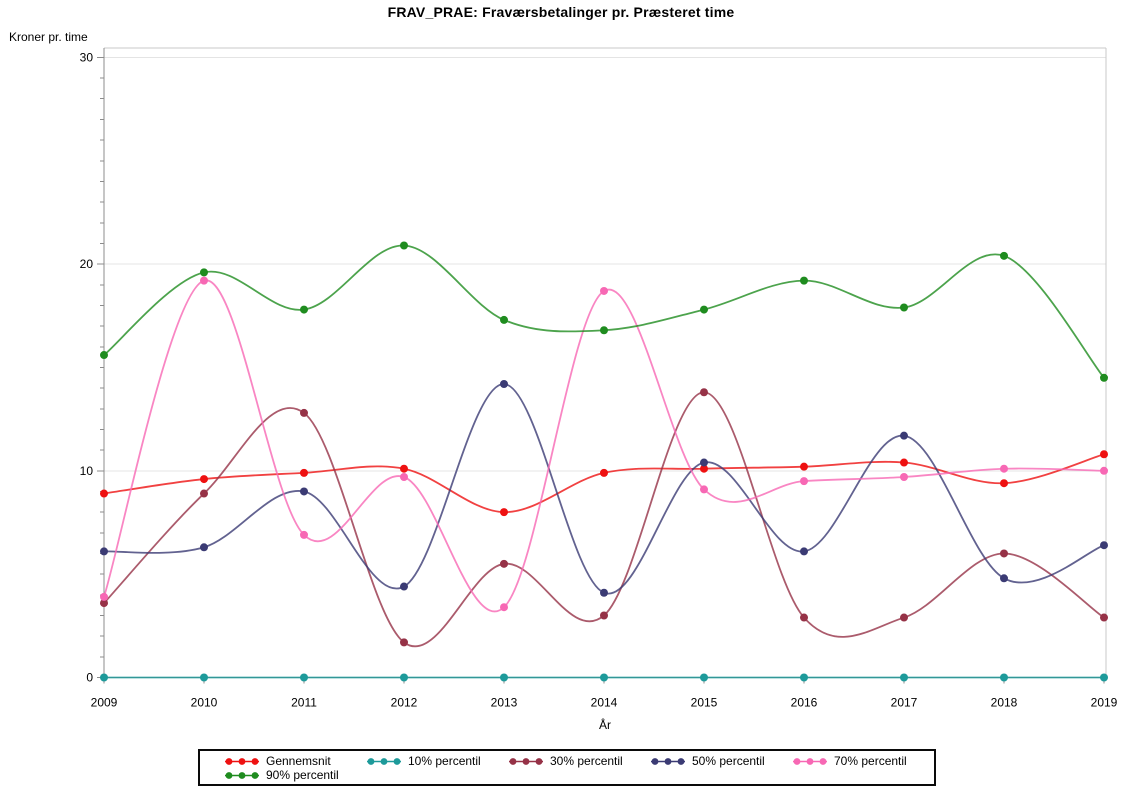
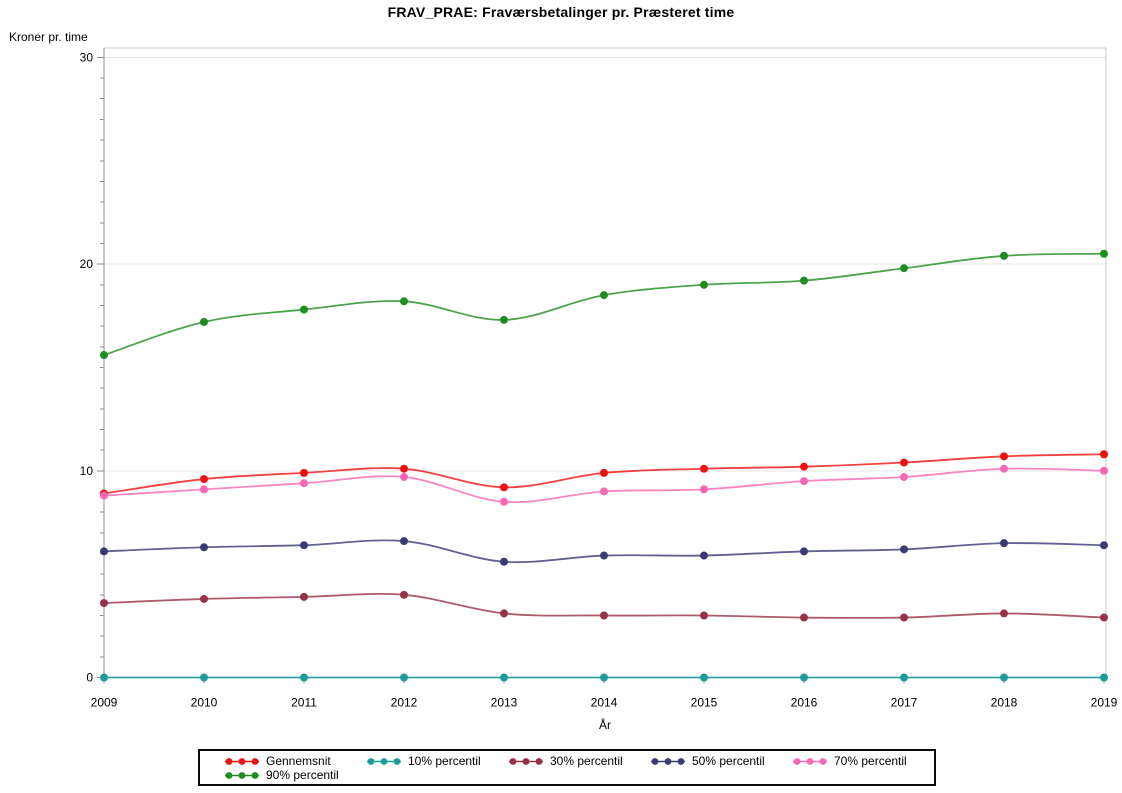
70% percentil/2009: 3.9 -> 8.8
30% percentil/2010: 8.9 -> 3.8
70% percentil/2010: 19.2 -> 9.1
90% percentil/2010: 19.6 -> 17.2
30% percentil/2011: 12.8 -> 3.9
50% percentil/2011: 9.0 -> 6.4
70% percentil/2011: 6.9 -> 9.4
30% percentil/2012: 1.7 -> 4.0
50% percentil/2012: 4.4 -> 6.6
90% percentil/2012: 20.9 -> 18.2
Gennemsnit/2013: 8.0 -> 9.2
30% percentil/2013: 5.5 -> 3.1
50% percentil/2013: 14.2 -> 5.6
70% percentil/2013: 3.4 -> 8.5
50% percentil/2014: 4.1 -> 5.9
70% percentil/2014: 18.7 -> 9.0
90% percentil/2014: 16.8 -> 18.5
30% percentil/2015: 13.8 -> 3.0
50% percentil/2015: 10.4 -> 5.9
90% percentil/2015: 17.8 -> 19.0
50% percentil/2017: 11.7 -> 6.2
90% percentil/2017: 17.9 -> 19.8
Gennemsnit/2018: 9.4 -> 10.7
30% percentil/2018: 6.0 -> 3.1
50% percentil/2018: 4.8 -> 6.5
90% percentil/2019: 14.5 -> 20.5
